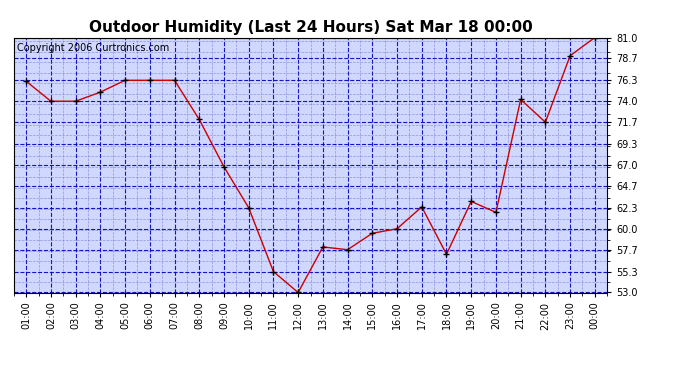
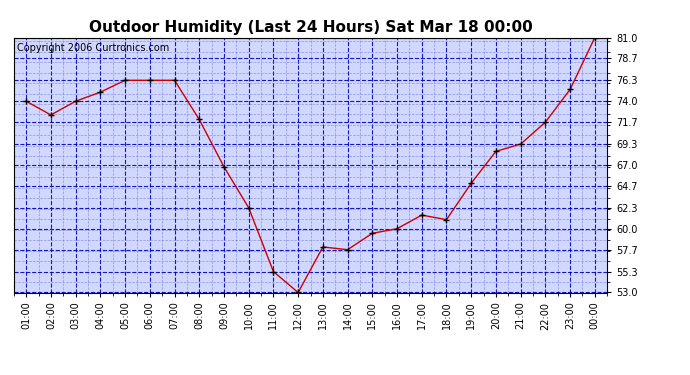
01:00: 76.2 -> 74.0
02:00: 74.0 -> 72.5
17:00: 62.4 -> 61.5
18:00: 57.2 -> 61.0
19:00: 63.0 -> 65.0
20:00: 61.8 -> 68.5
21:00: 74.2 -> 69.3
23:00: 79.0 -> 75.3
